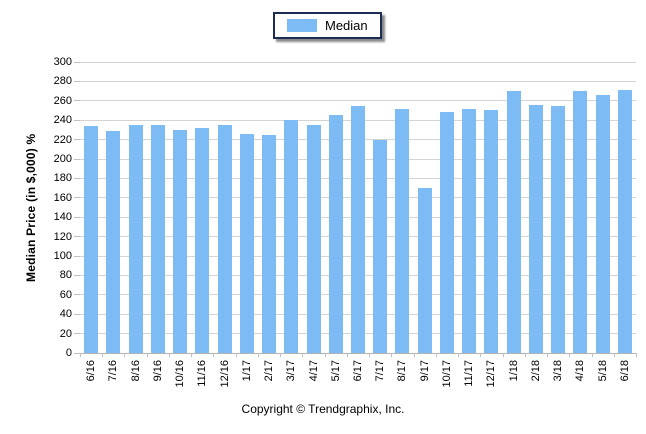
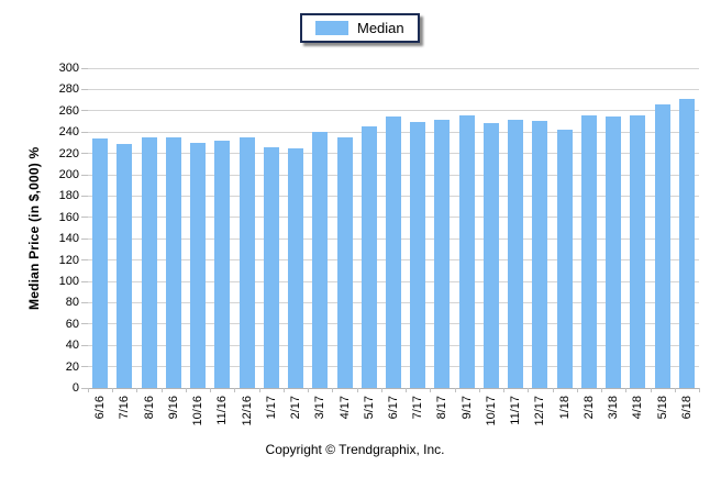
7/17: 220 -> 250
9/17: 170 -> 260
1/18: 270 -> 240
4/18: 270 -> 260
